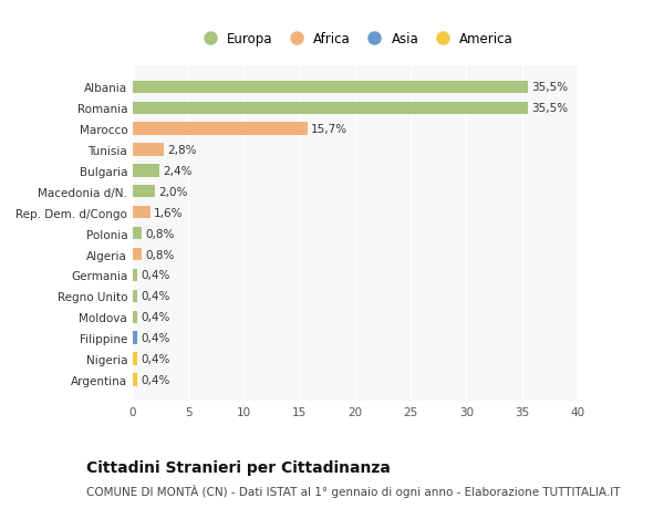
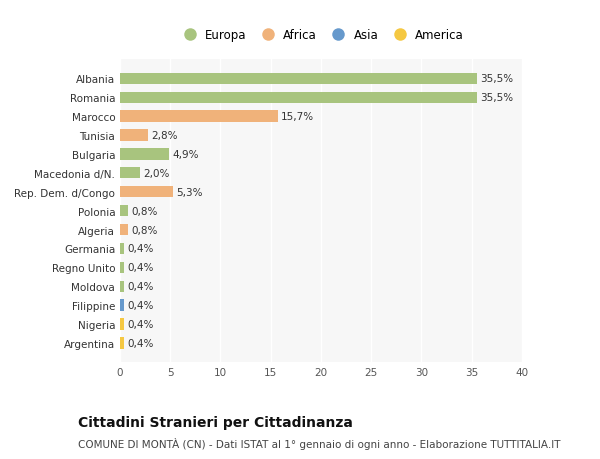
Bulgaria: 2,4% -> 4,9%
Rep. Dem. d/Congo: 1,6% -> 5,3%
